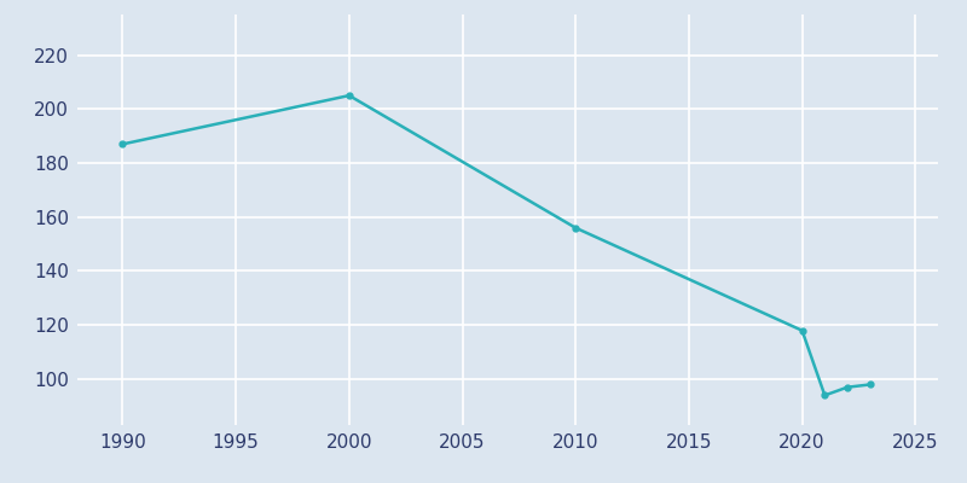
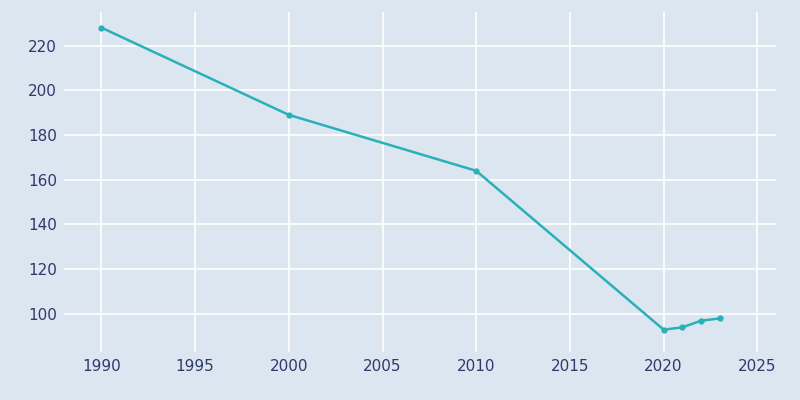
1990: 187 -> 228
2000: 205 -> 189
2010: 156 -> 164
2020: 118 -> 93
